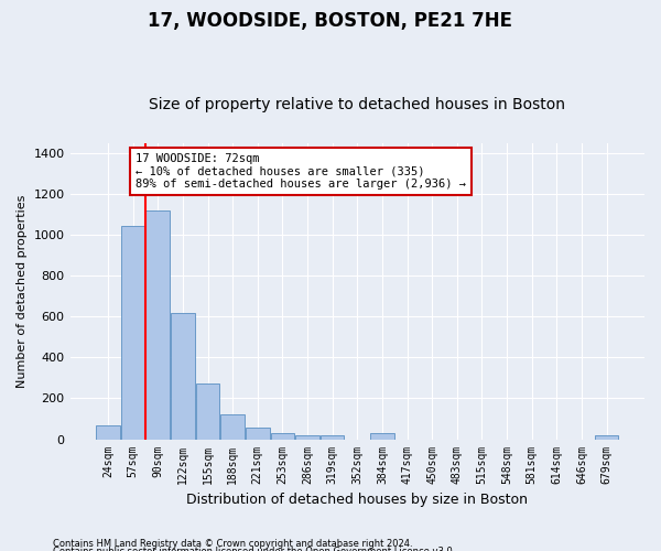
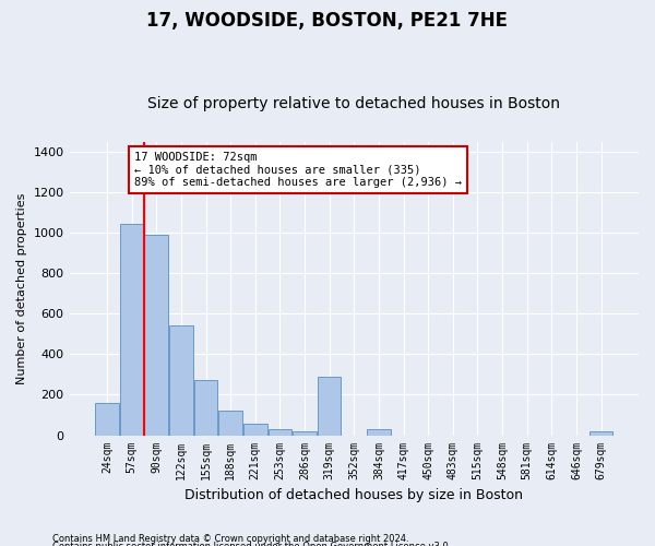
24sqm: 60 -> 160
90sqm: 1120 -> 990
122sqm: 620 -> 540
319sqm: 20 -> 290
